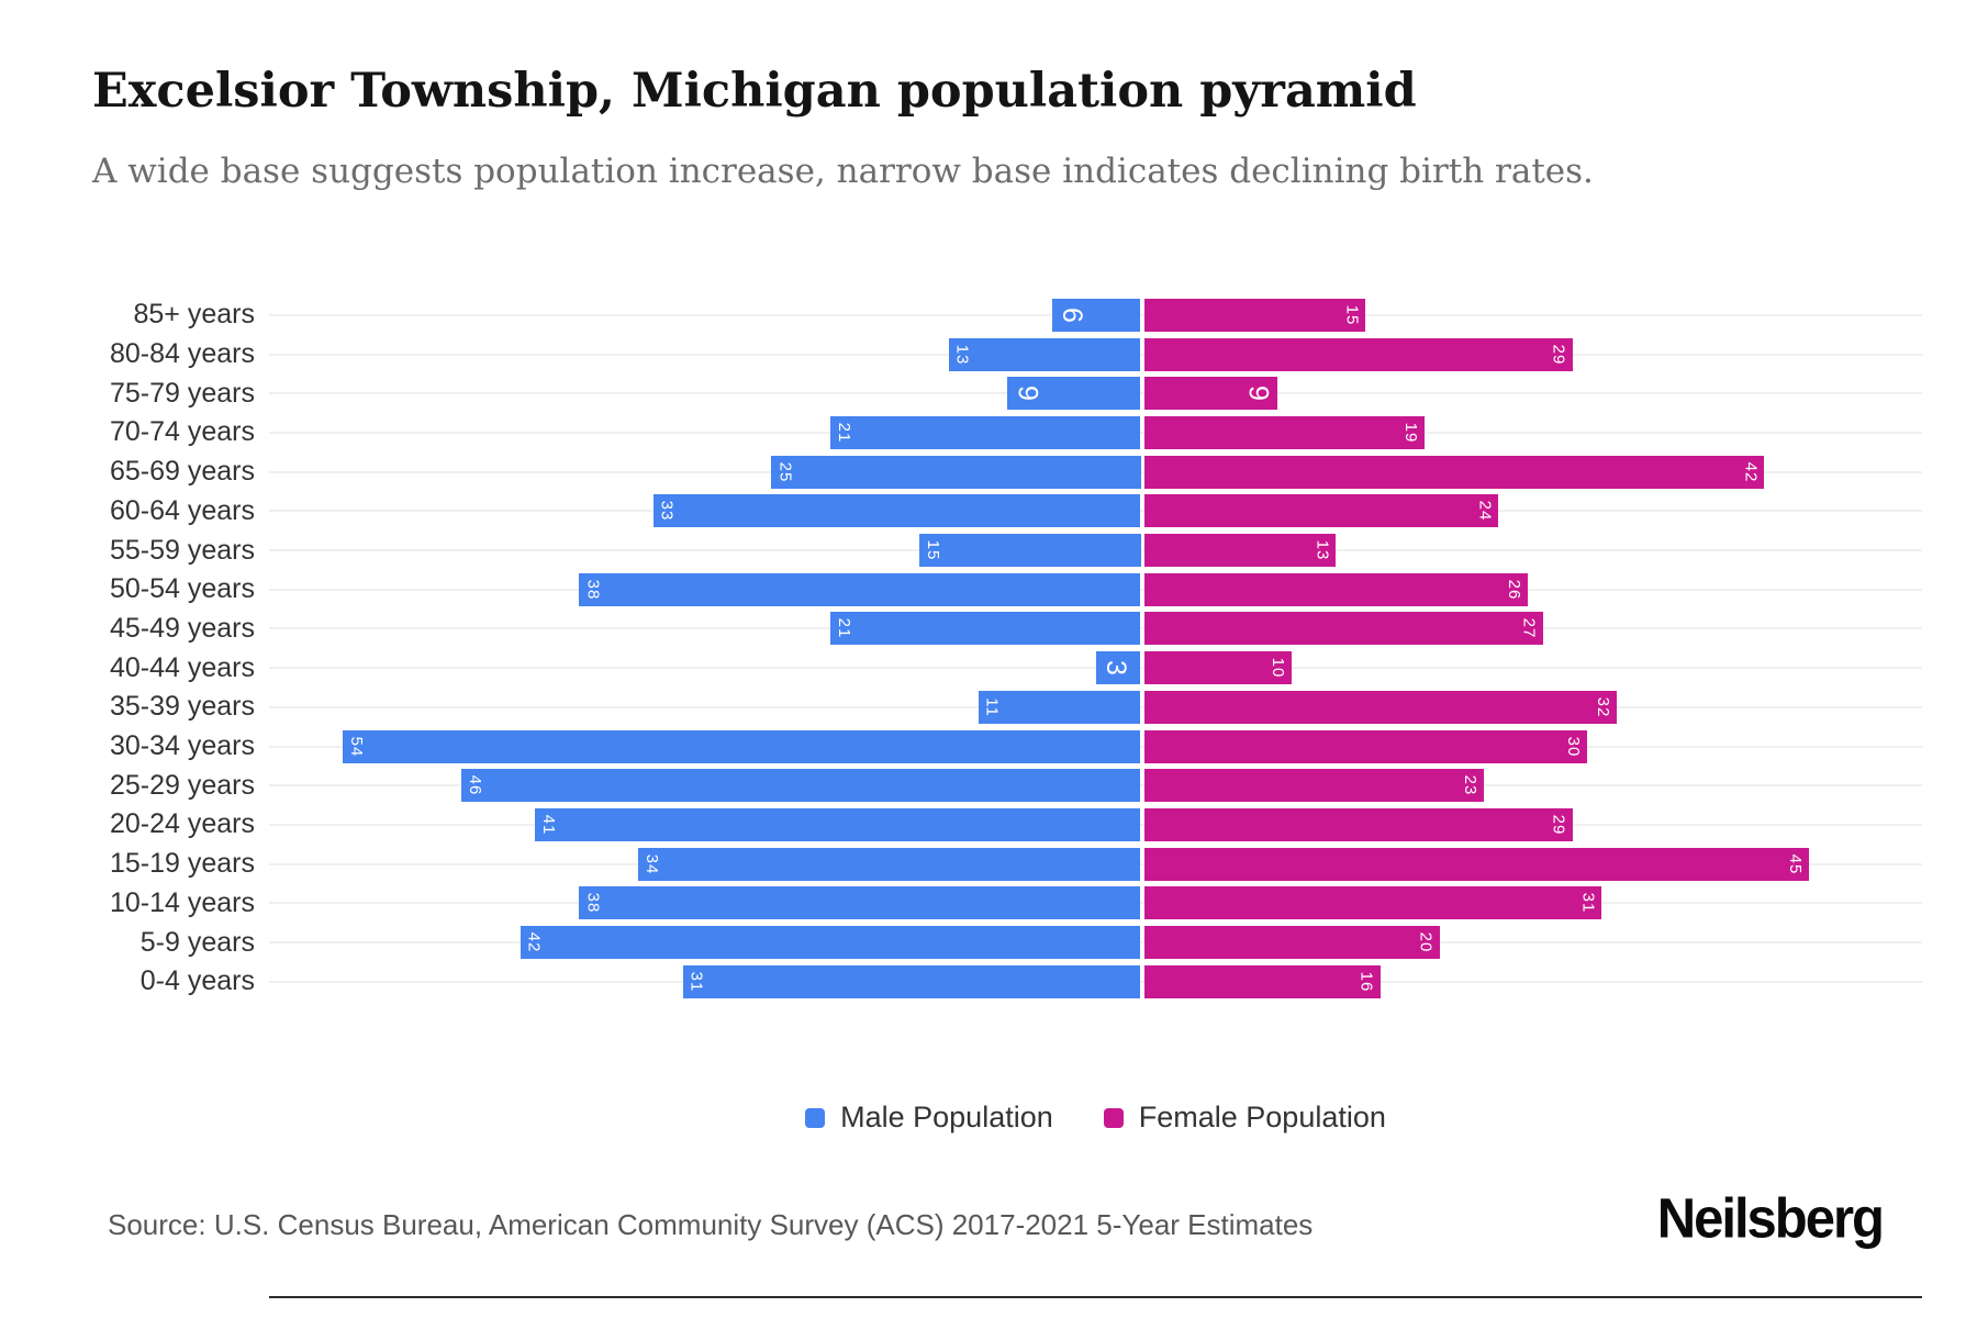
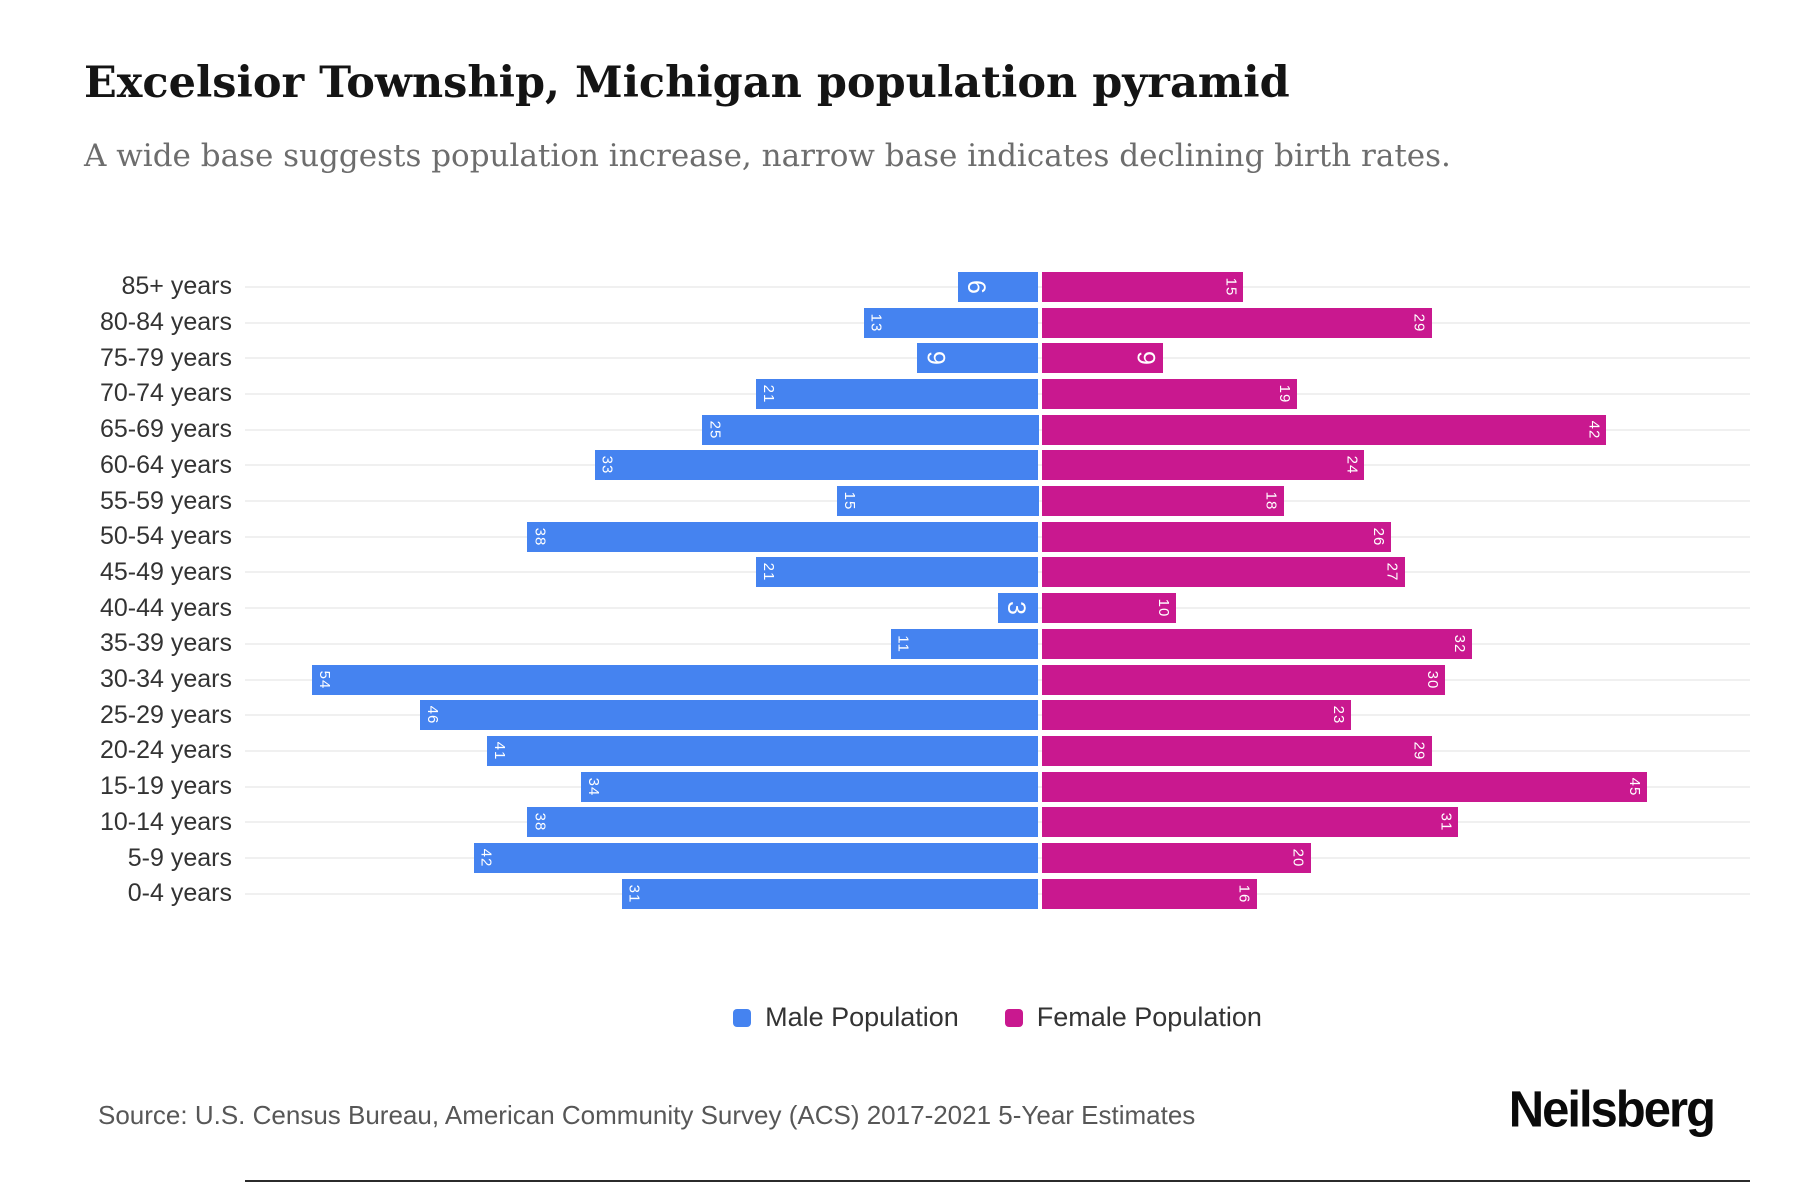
Female Population/55-59 years: 13 -> 18
